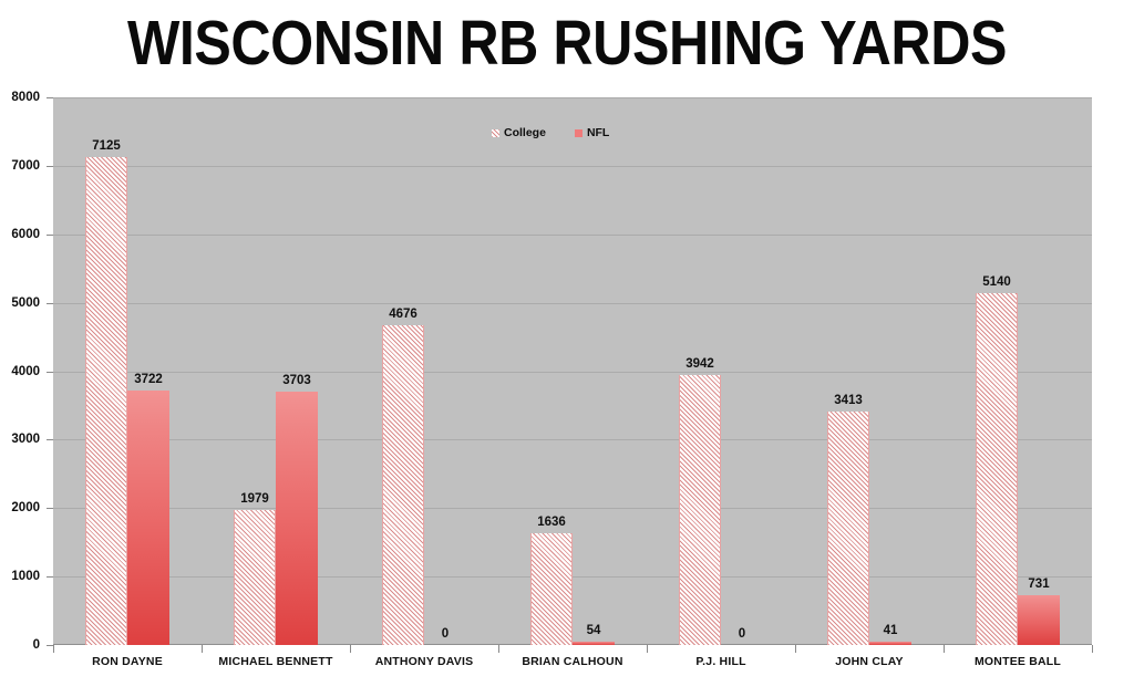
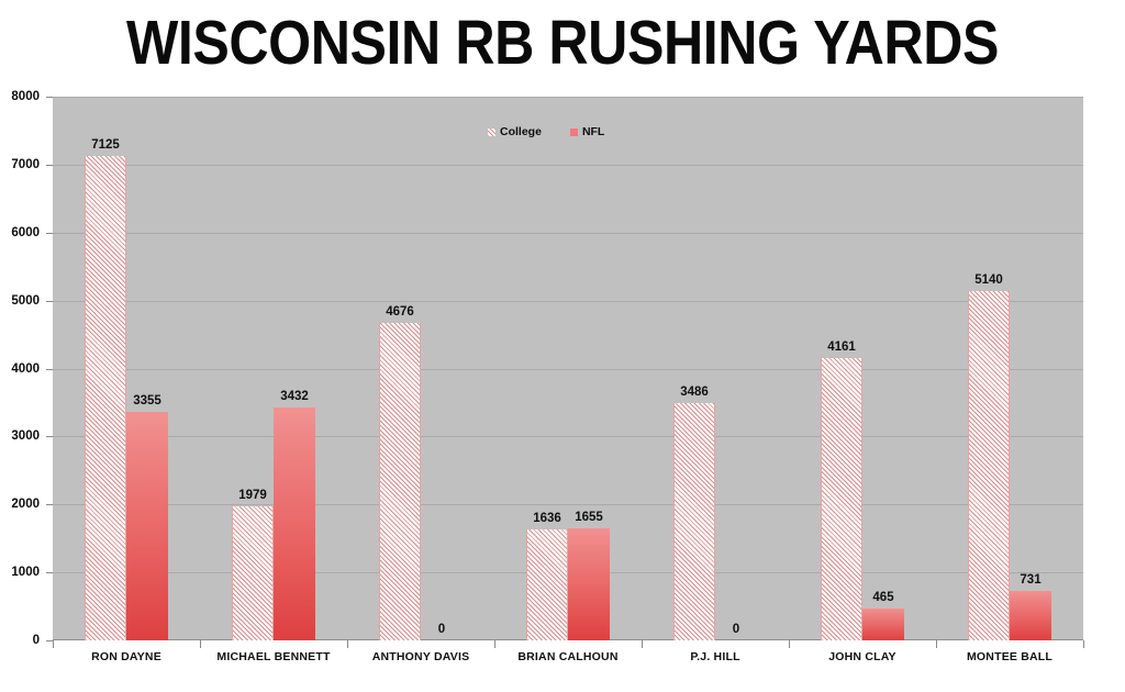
NFL/RON DAYNE: 3722 -> 3355
NFL/MICHAEL BENNETT: 3703 -> 3432
NFL/BRIAN CALHOUN: 54 -> 1655
College/P.J. HILL: 3942 -> 3486
College/JOHN CLAY: 3413 -> 4161
NFL/JOHN CLAY: 41 -> 465
